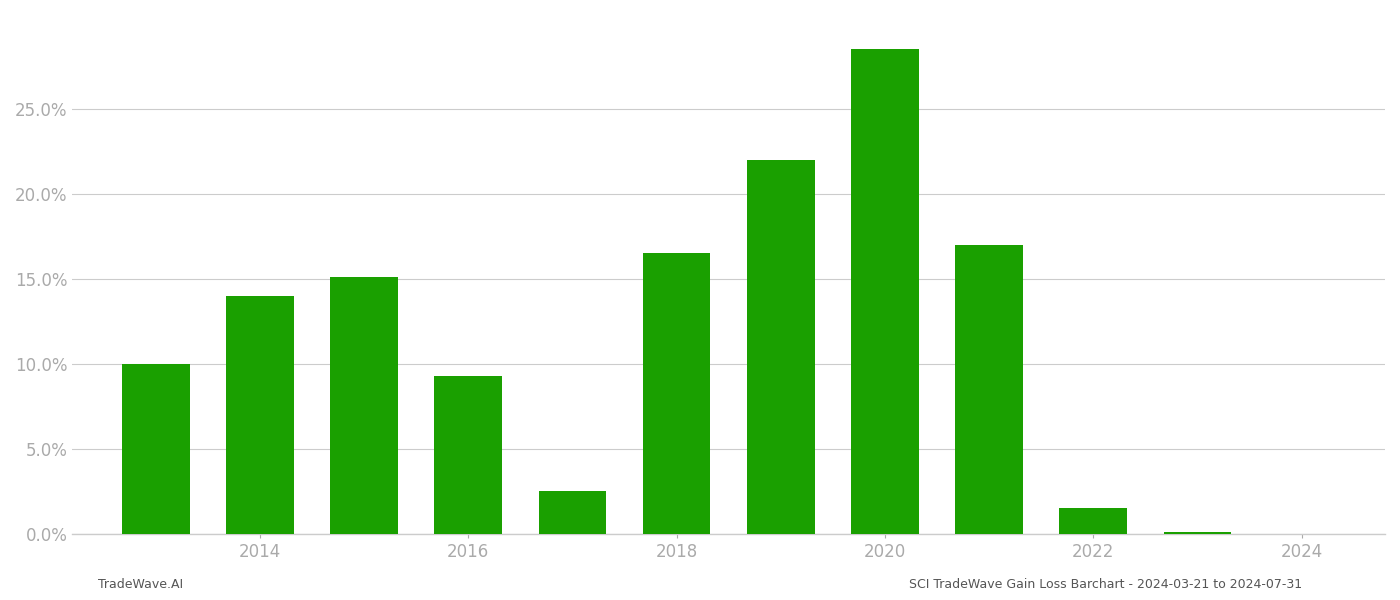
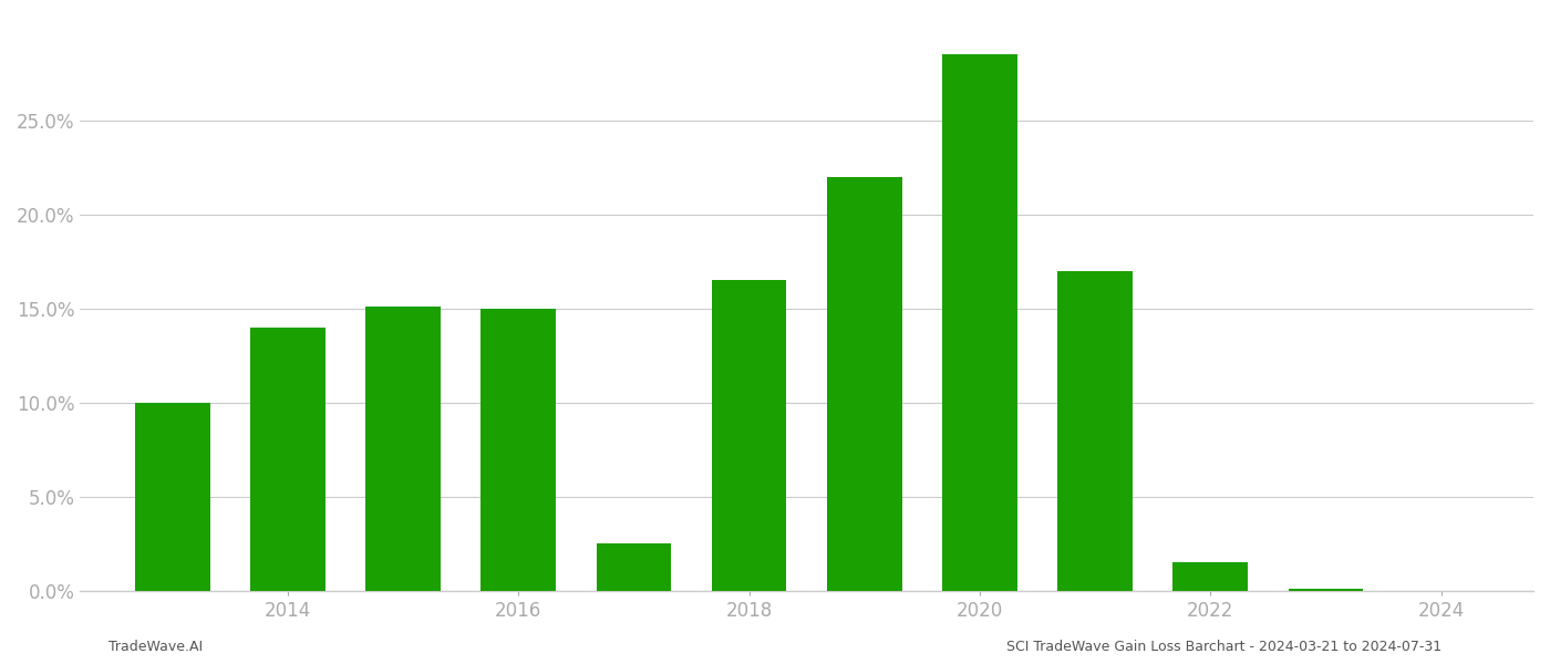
2016: 9.3% -> 15.0%
